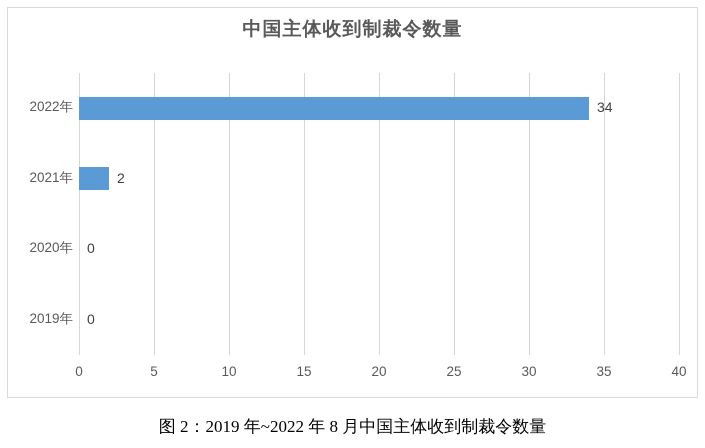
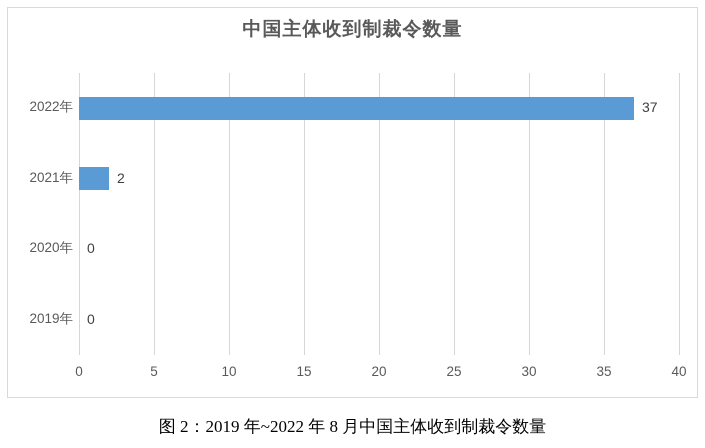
2022年: 34 -> 37
